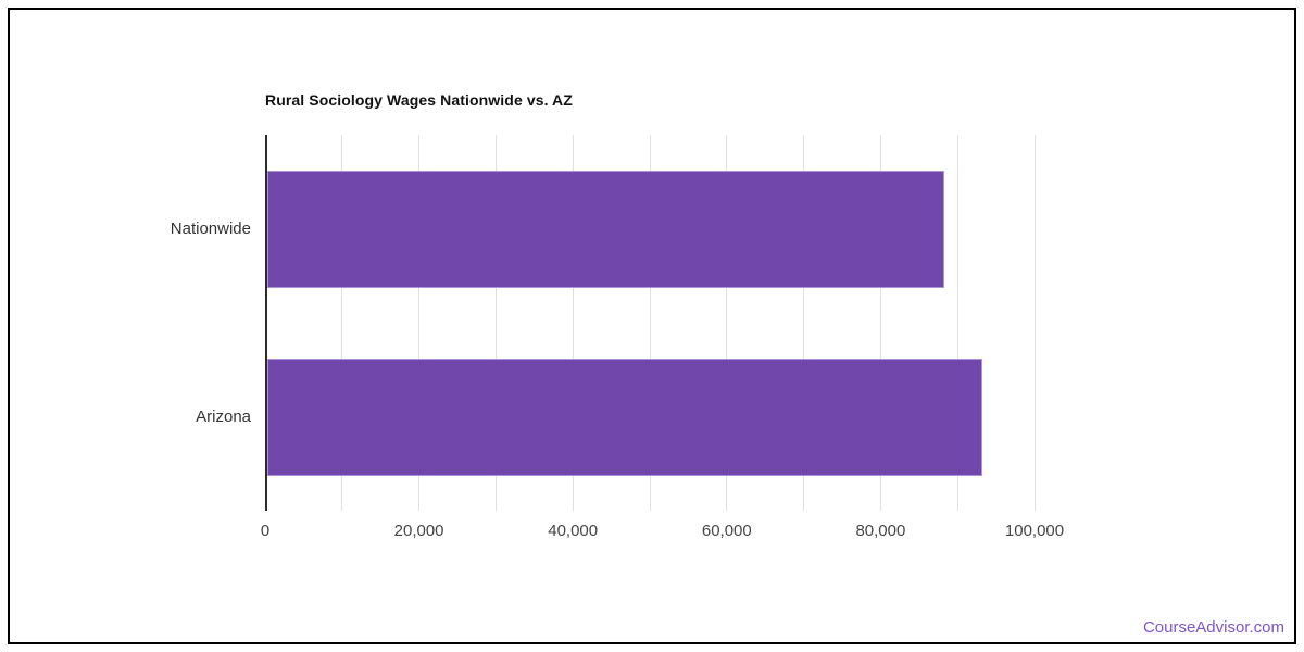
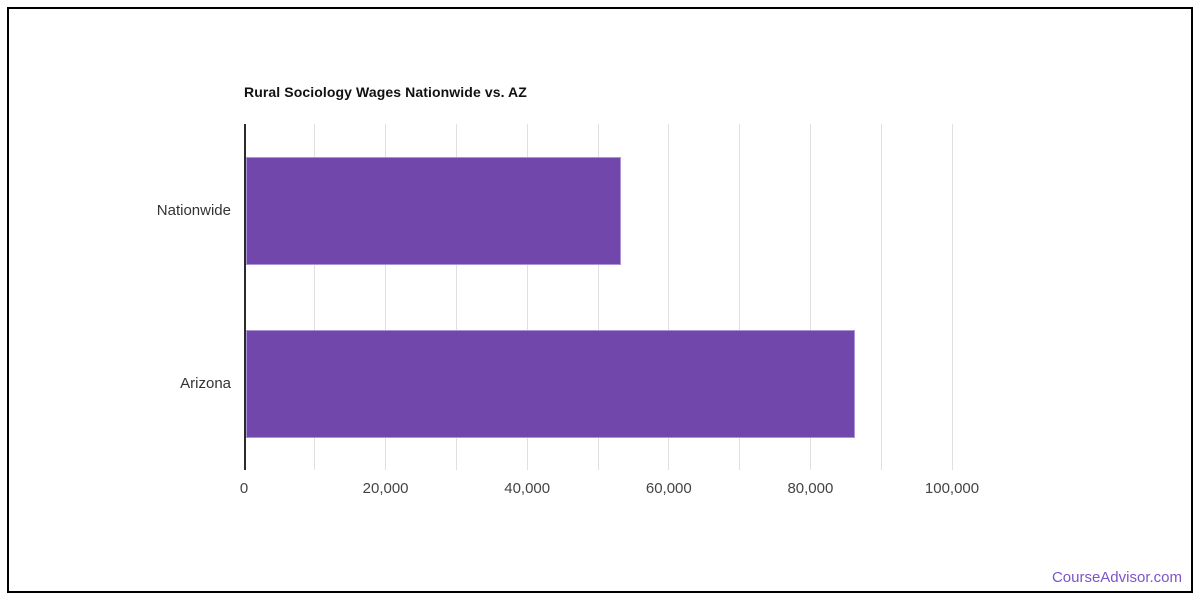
Nationwide: 88000 -> 53000
Arizona: 93000 -> 86000
